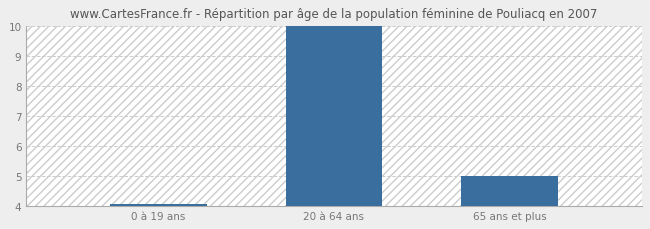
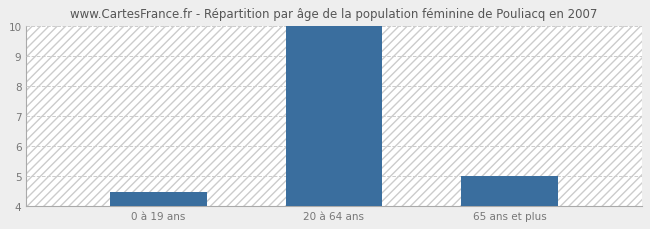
0 à 19 ans: 4.05 -> 4.45
